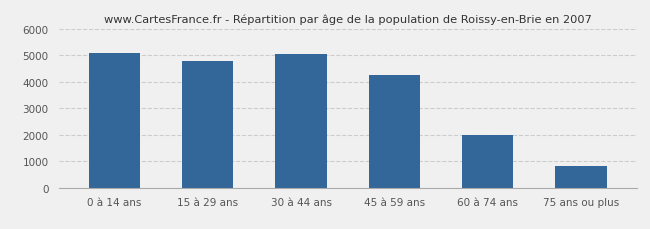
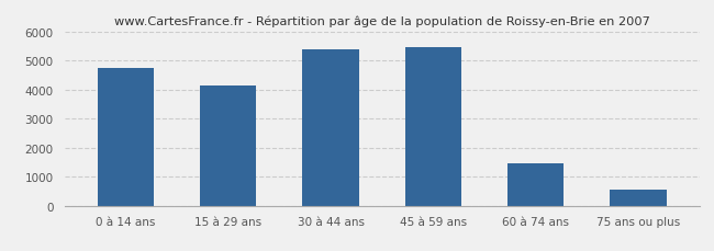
0 à 14 ans: 5100 -> 4750
15 à 29 ans: 4800 -> 4150
30 à 44 ans: 5050 -> 5400
45 à 59 ans: 4250 -> 5450
60 à 74 ans: 1970 -> 1450
75 ans ou plus: 800 -> 550
